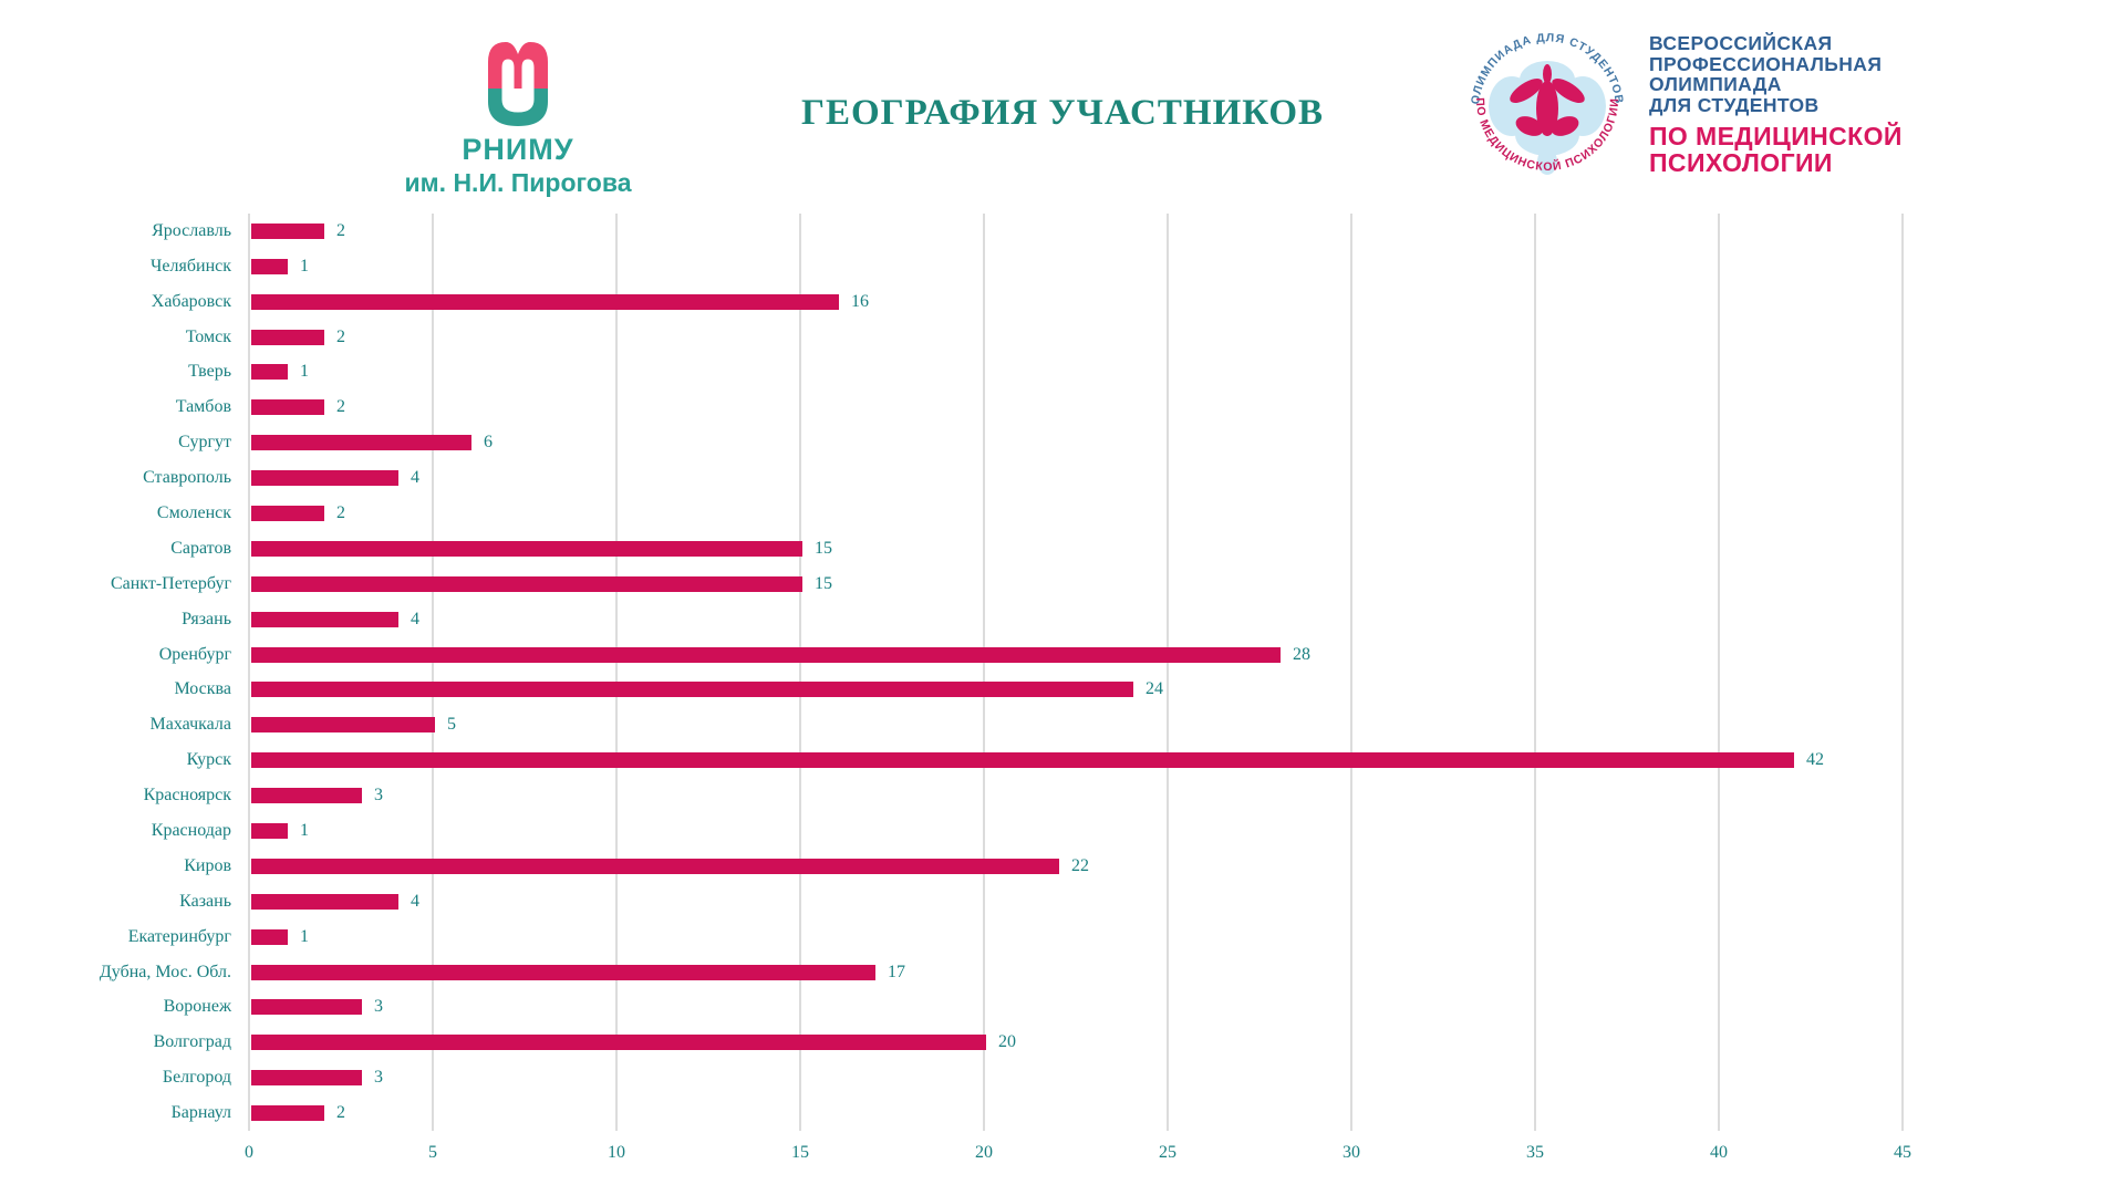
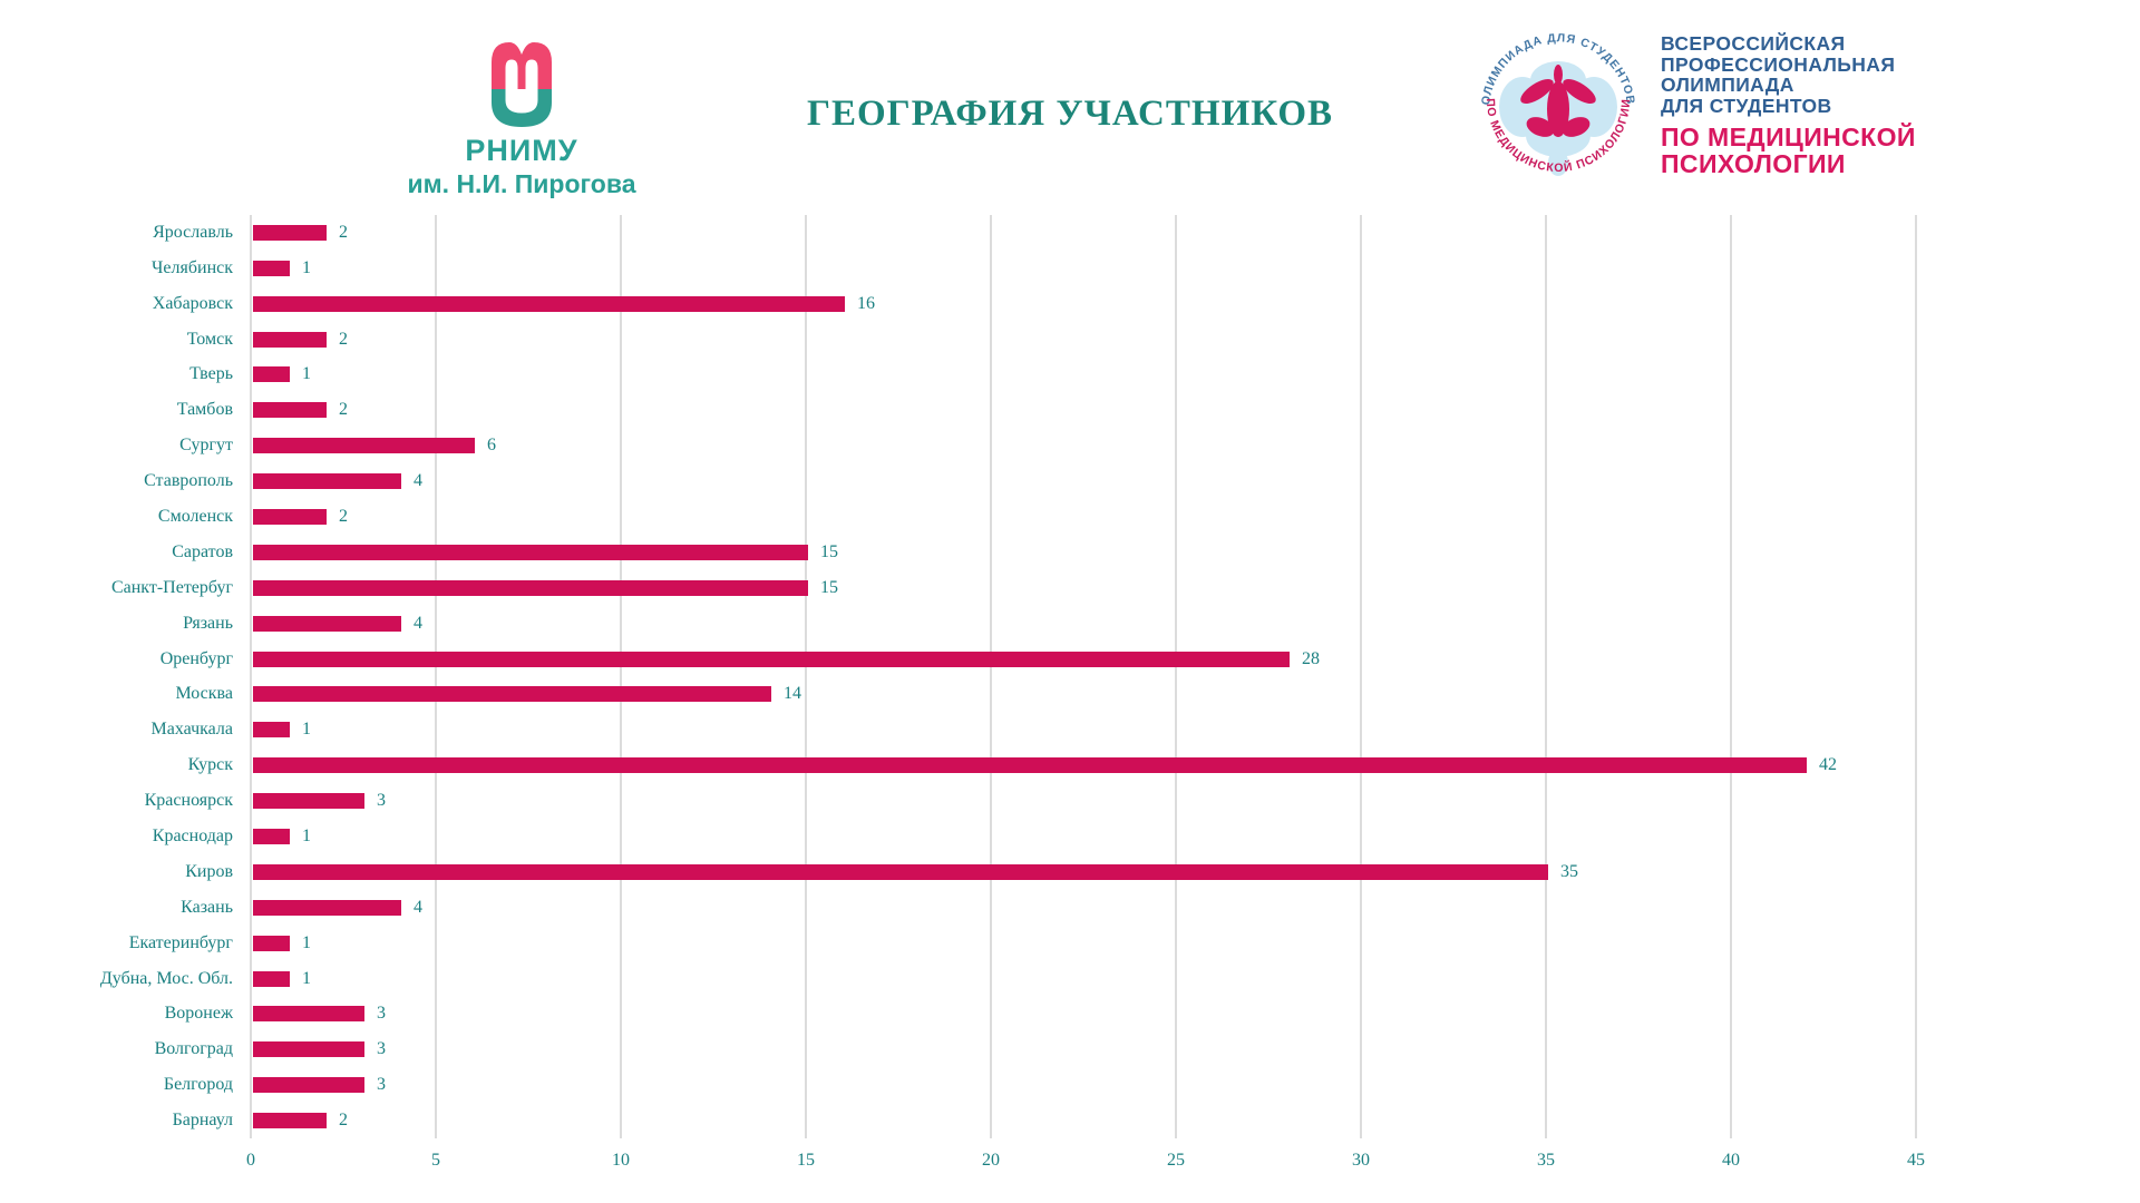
Москва: 24 -> 14
Махачкала: 5 -> 1
Киров: 22 -> 35
Дубна, Мос. Обл.: 17 -> 1
Волгоград: 20 -> 3
